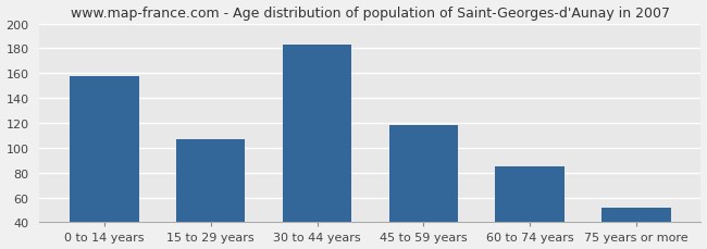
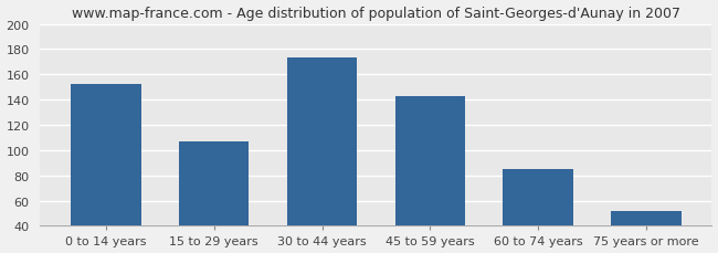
0 to 14 years: 158 -> 152
30 to 44 years: 183 -> 173
45 to 59 years: 118 -> 143
